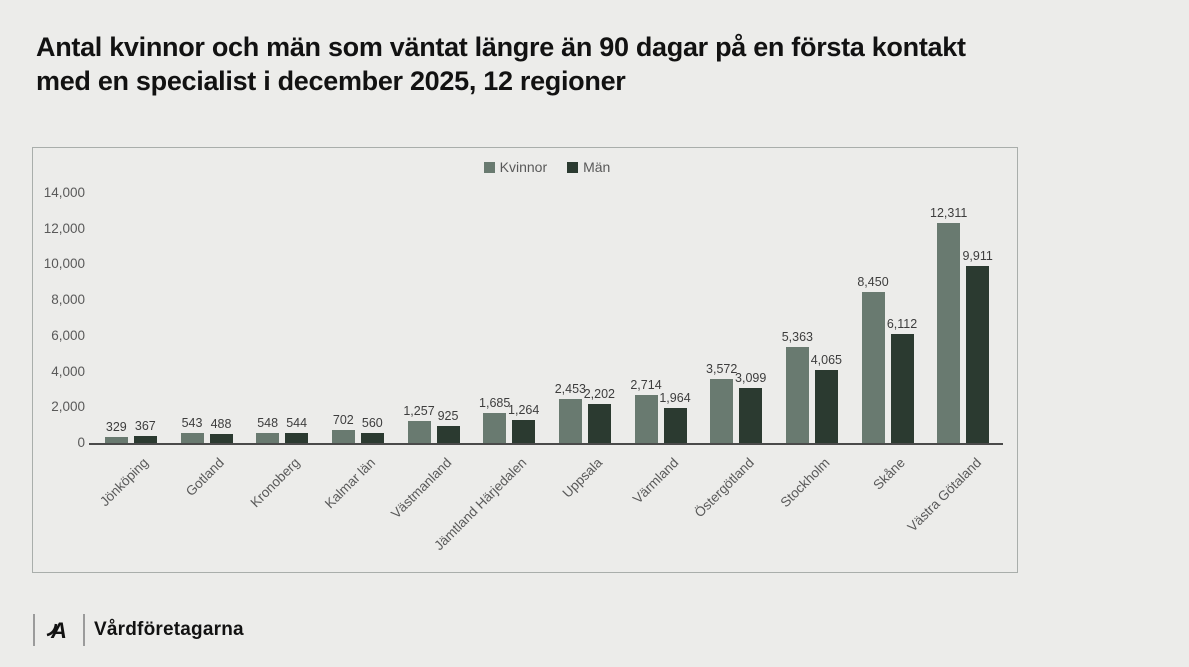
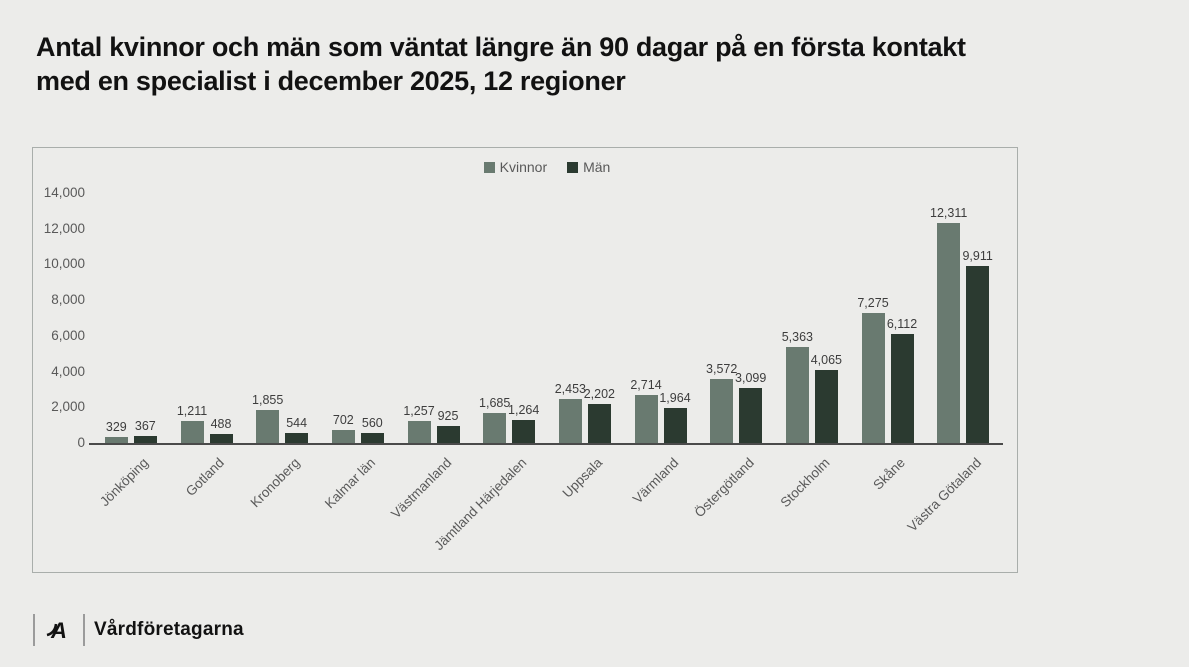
Kvinnor/Gotland: 543 -> 1,211
Kvinnor/Kronoberg: 548 -> 1,855
Kvinnor/Skåne: 8,450 -> 7,275
